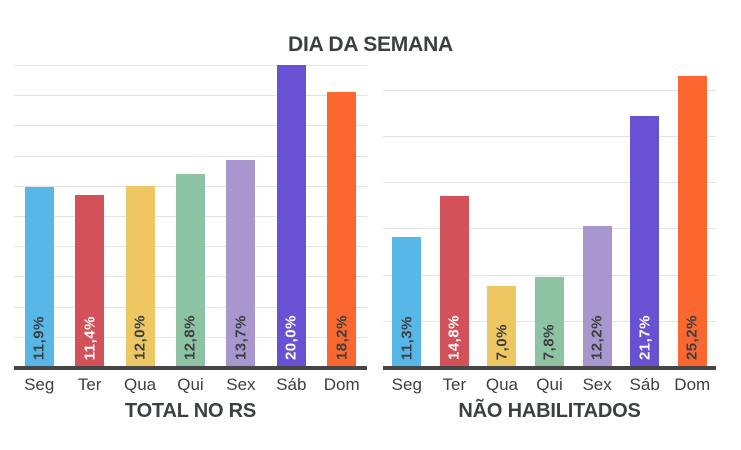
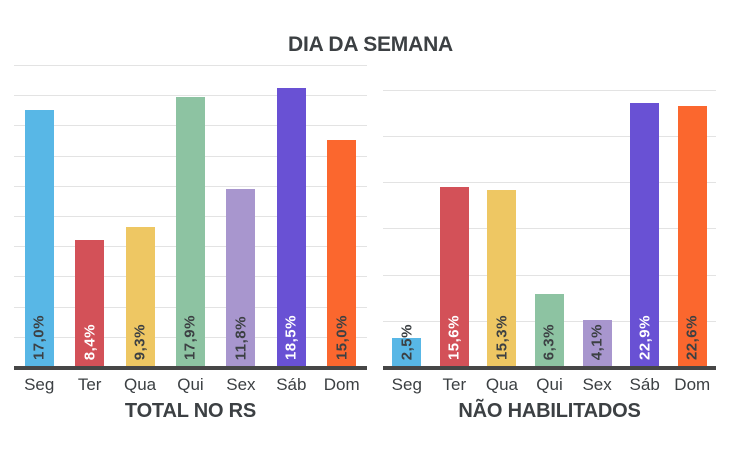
TOTAL NO RS/Seg: 11,9% -> 17,0%
TOTAL NO RS/Ter: 11,4% -> 8,4%
TOTAL NO RS/Qua: 12,0% -> 9,3%
TOTAL NO RS/Qui: 12,8% -> 17,9%
TOTAL NO RS/Sex: 13,7% -> 11,8%
TOTAL NO RS/Sáb: 20,0% -> 18,5%
TOTAL NO RS/Dom: 18,2% -> 15,0%
NÃO HABILITADOS/Seg: 11,3% -> 2,5%
NÃO HABILITADOS/Ter: 14,8% -> 15,6%
NÃO HABILITADOS/Qua: 7,0% -> 15,3%
NÃO HABILITADOS/Qui: 7,8% -> 6,3%
NÃO HABILITADOS/Sex: 12,2% -> 4,1%
NÃO HABILITADOS/Sáb: 21,7% -> 22,9%
NÃO HABILITADOS/Dom: 25,2% -> 22,6%
